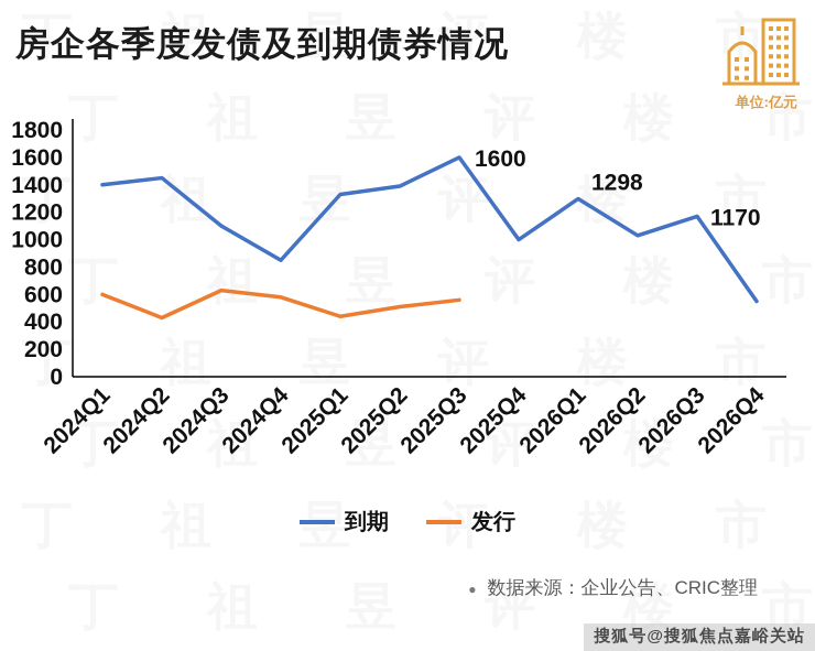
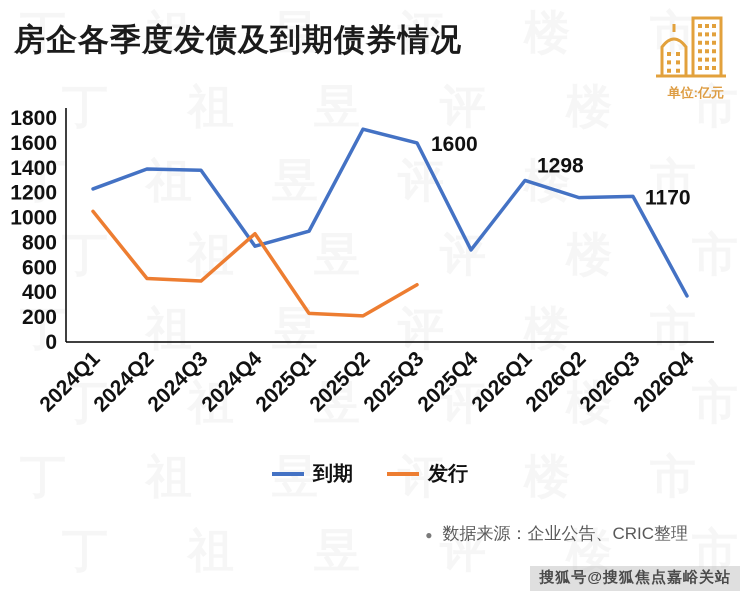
到期/2024Q1: 1400 -> 1230
发行/2024Q1: 600 -> 1050
到期/2024Q2: 1450 -> 1390
发行/2024Q2: 430 -> 510
到期/2024Q3: 1100 -> 1380
发行/2024Q3: 630 -> 490
到期/2024Q4: 850 -> 770
发行/2024Q4: 580 -> 870
到期/2025Q1: 1330 -> 890
发行/2025Q1: 440 -> 230
到期/2025Q2: 1390 -> 1710
发行/2025Q2: 510 -> 210
发行/2025Q3: 560 -> 460
到期/2025Q4: 1000 -> 740
到期/2026Q2: 1030 -> 1160
到期/2026Q4: 550 -> 370
